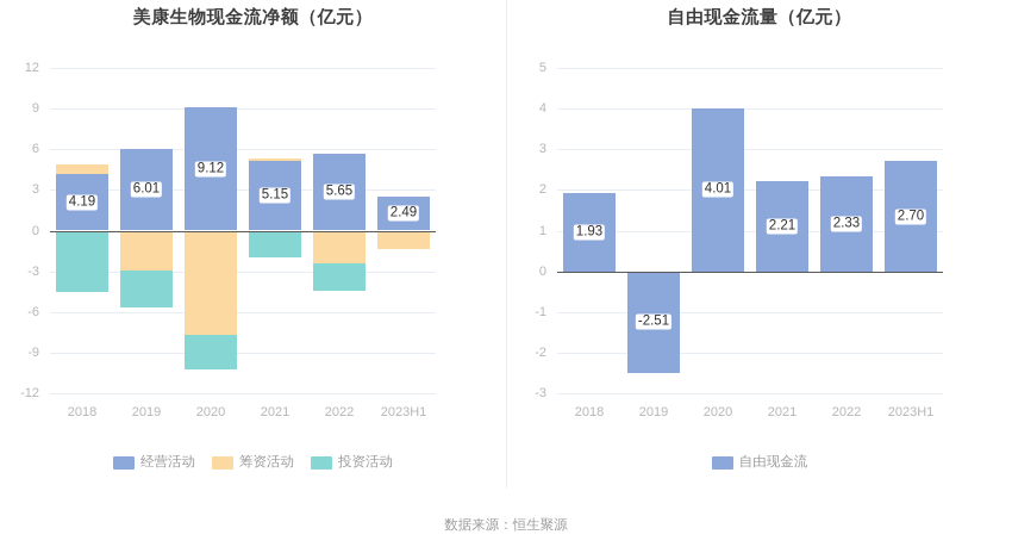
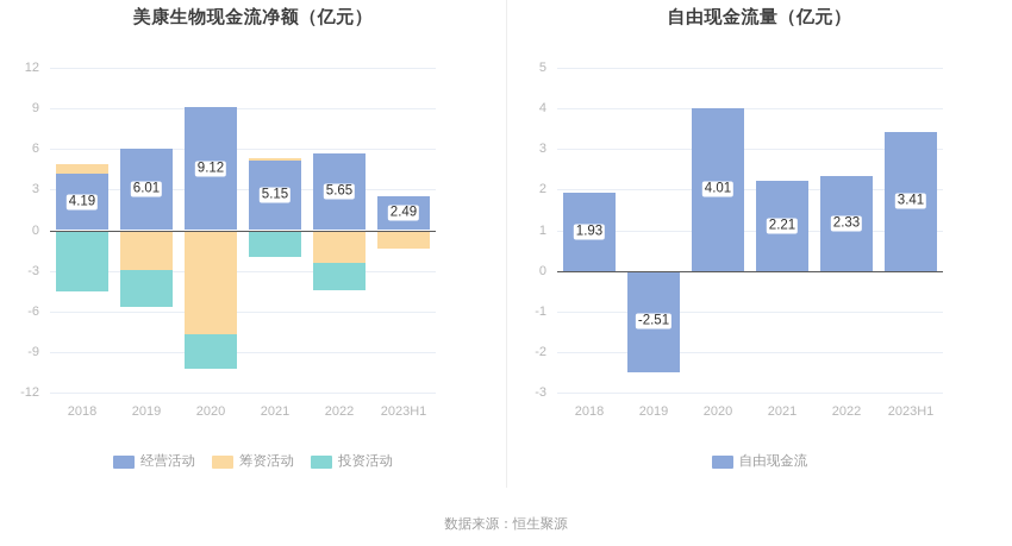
自由现金流量（亿元）/2023H1: 2.70 -> 3.41
